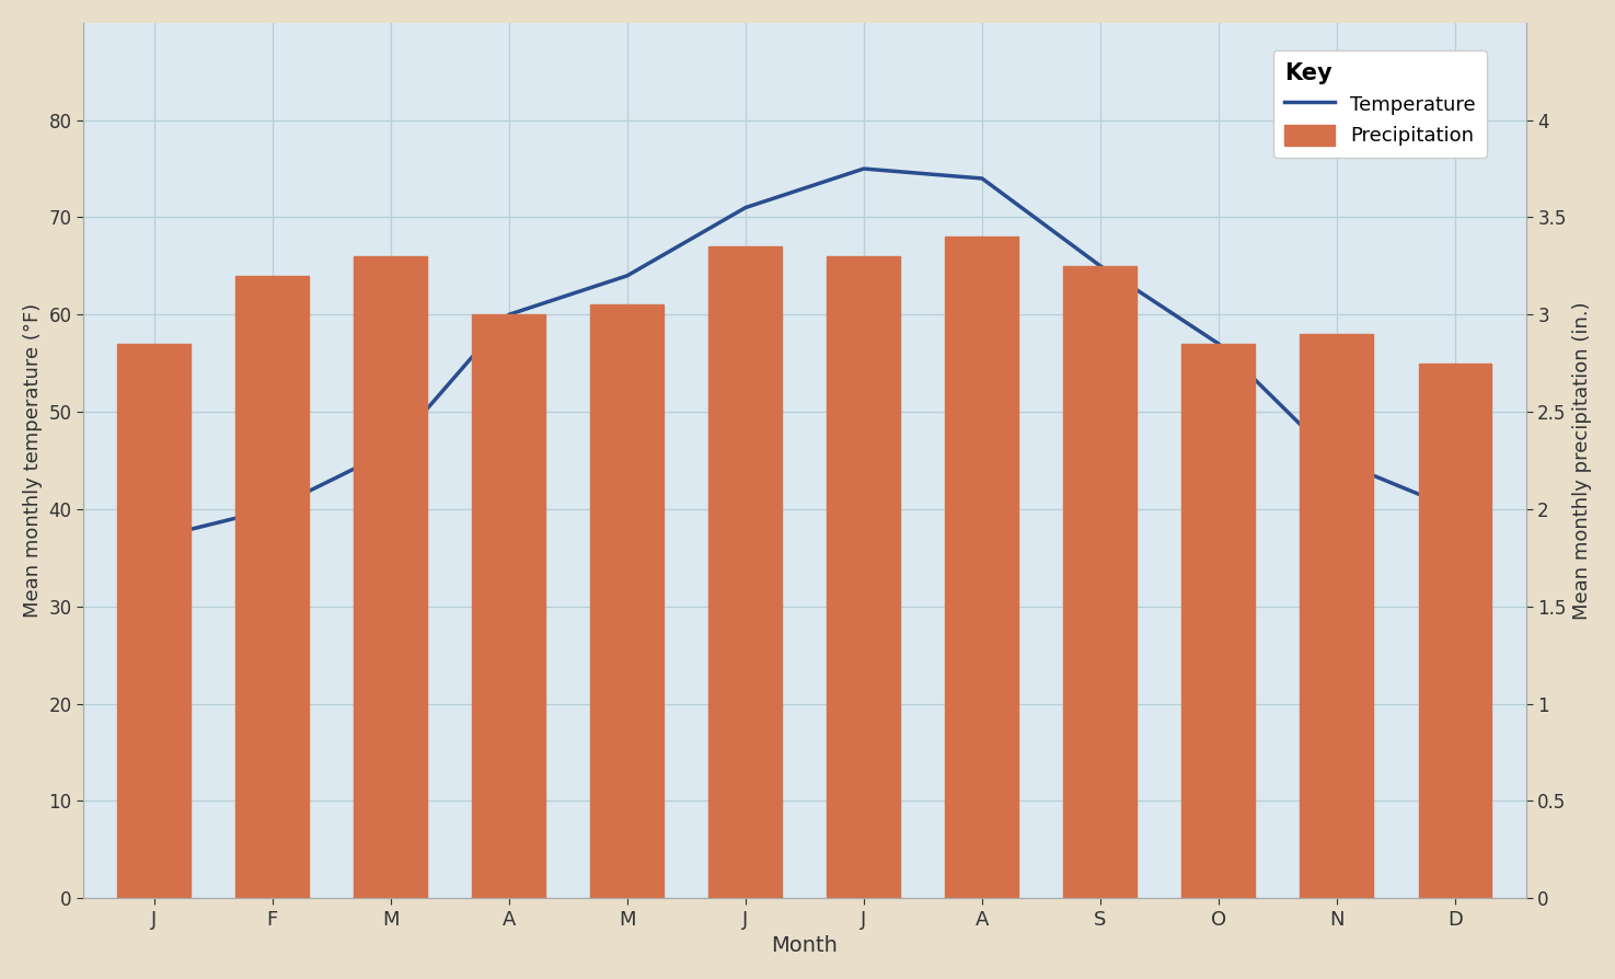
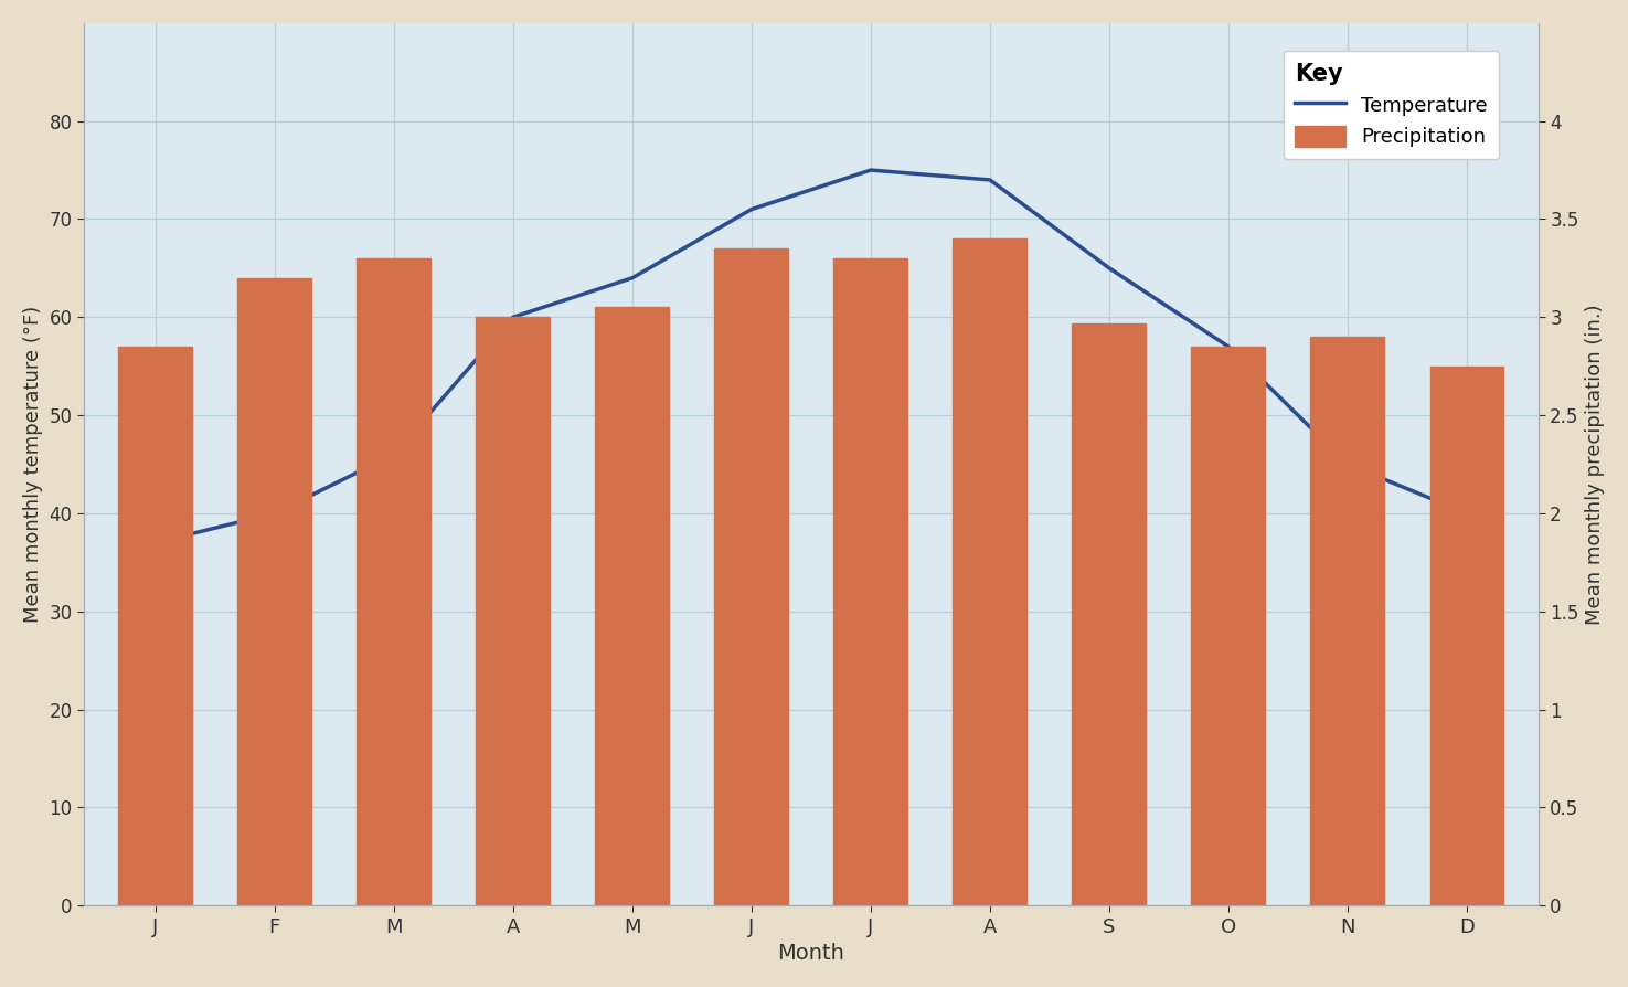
Precipitation/S: 3.25 -> 2.97
